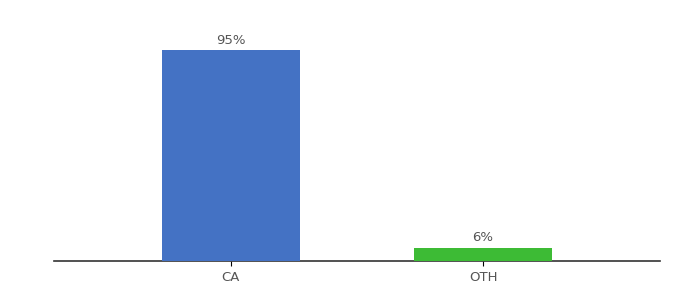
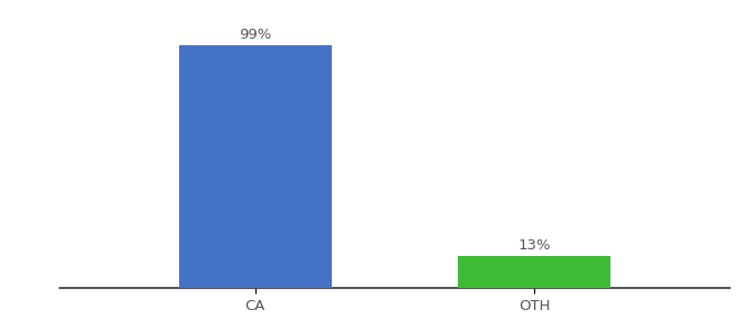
CA: 95% -> 99%
OTH: 6% -> 13%
